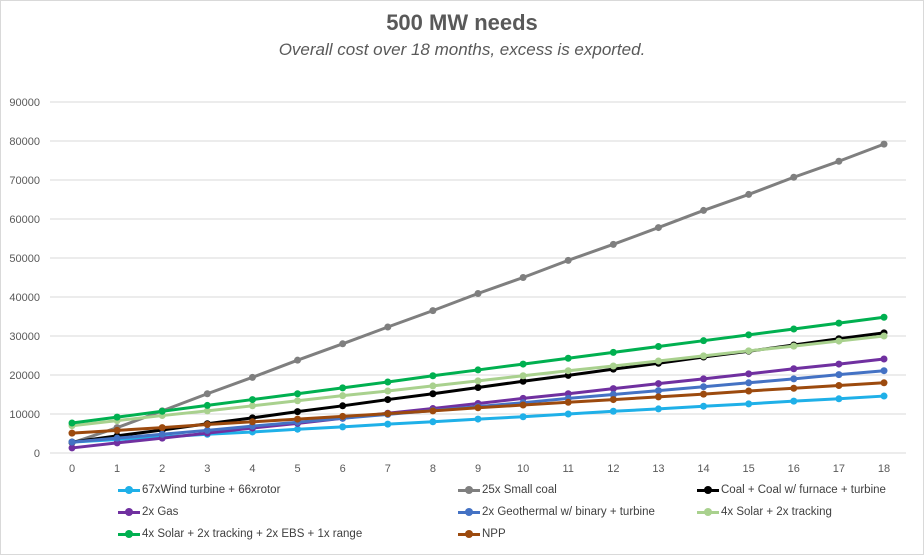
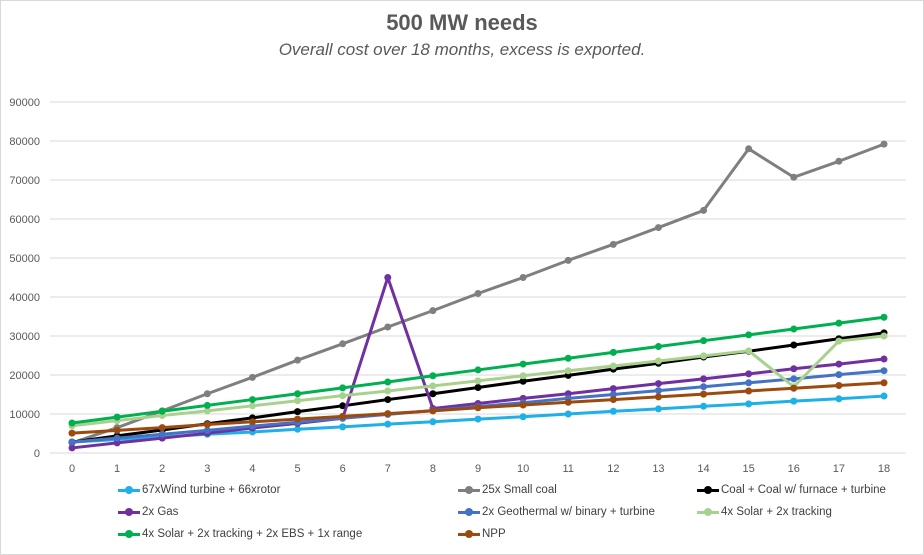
2x Gas/7: 10000 -> 45000
25x Small coal/15: 66000 -> 78000
4x Solar + 2x tracking/16: 27000 -> 17000
